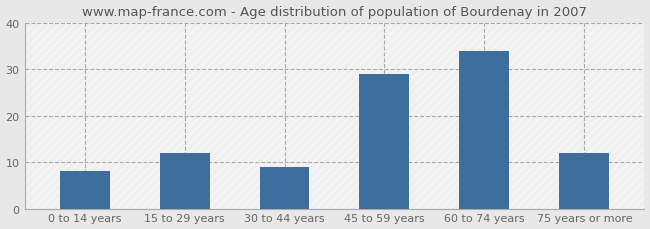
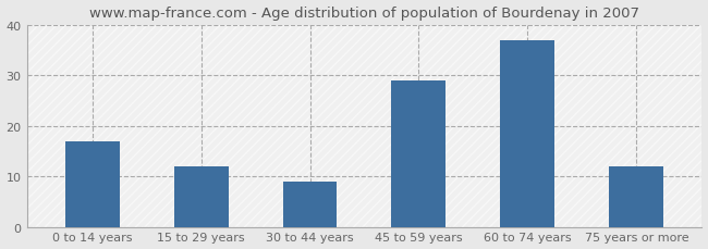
0 to 14 years: 8 -> 17
60 to 74 years: 34 -> 37
